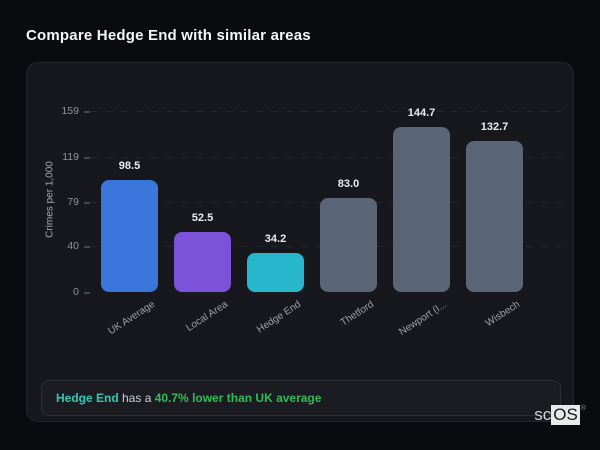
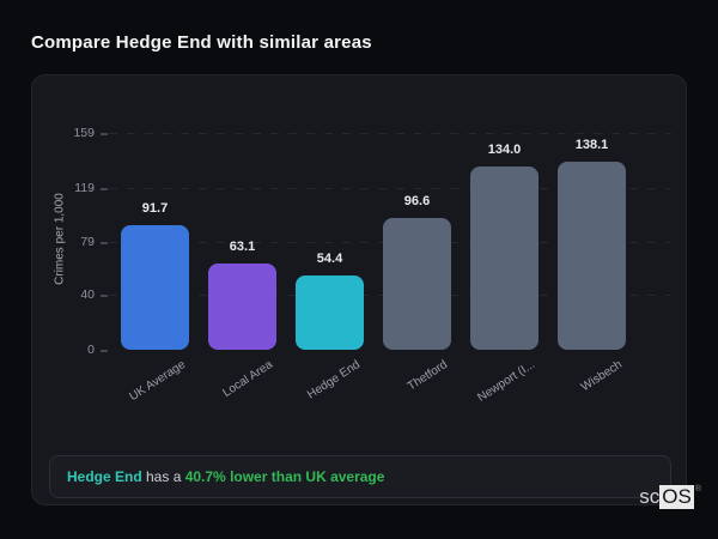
UK Average: 98.5 -> 91.7
Local Area: 52.5 -> 63.1
Hedge End: 34.2 -> 54.4
Thetford: 83.0 -> 96.6
Newport (I...: 144.7 -> 134.0
Wisbech: 132.7 -> 138.1
